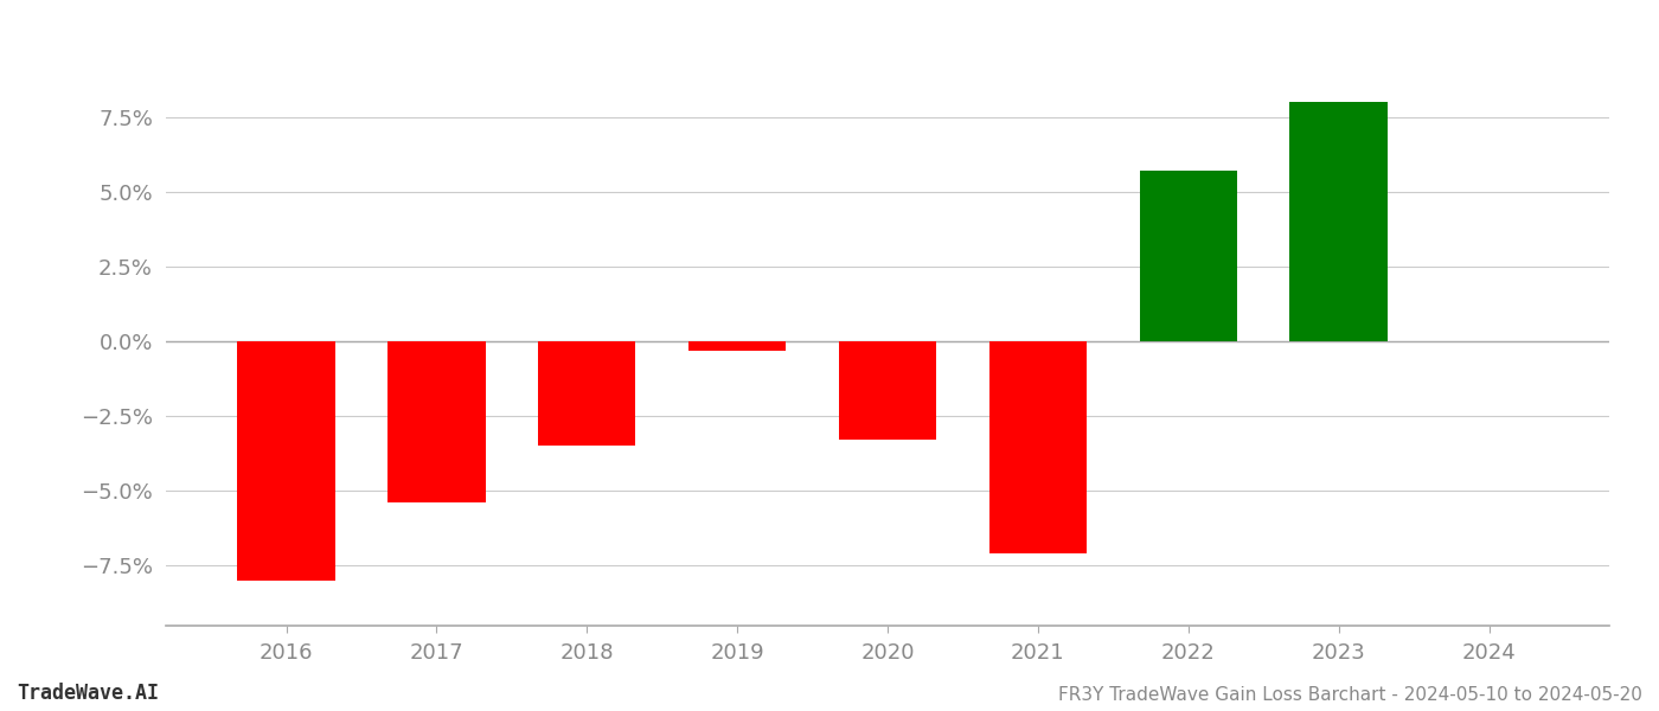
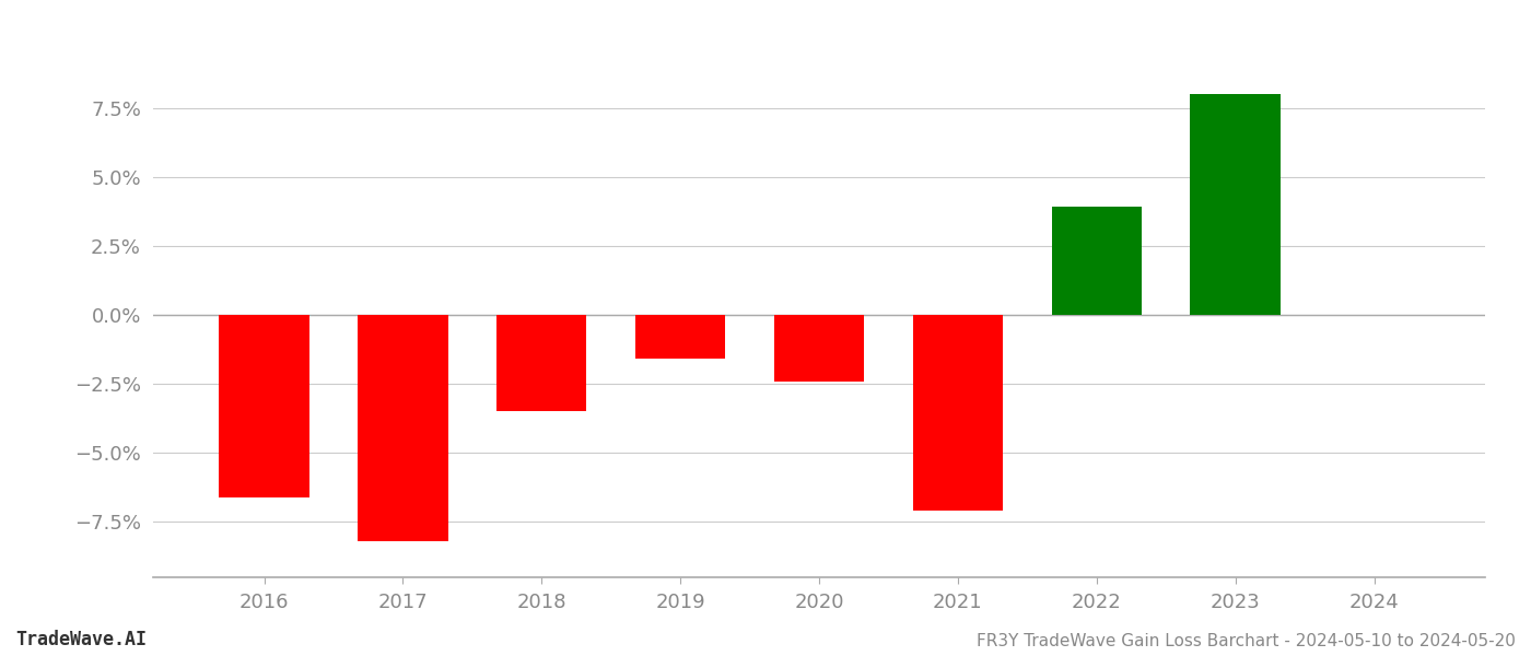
2016: -8.0% -> -6.6%
2017: -5.4% -> -8.2%
2019: -0.3% -> -1.6%
2020: -3.3% -> -2.4%
2022: 5.7% -> 3.9%
